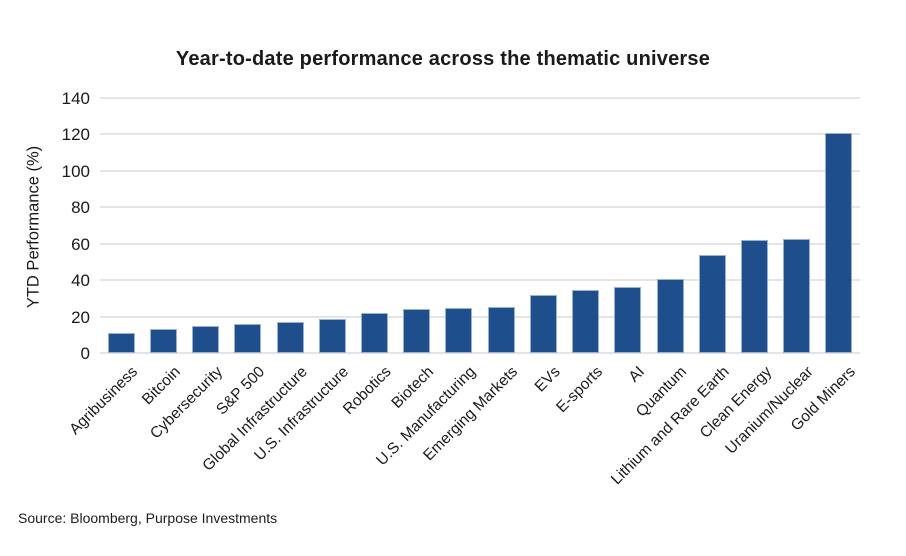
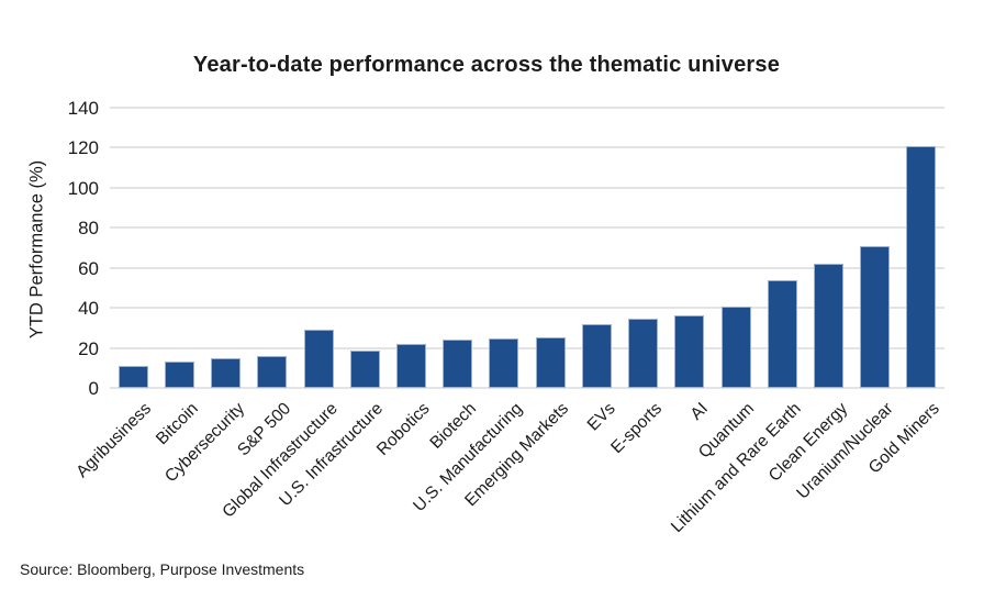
Global Infrastructure: 17 -> 29
Uranium/Nuclear: 62 -> 71
